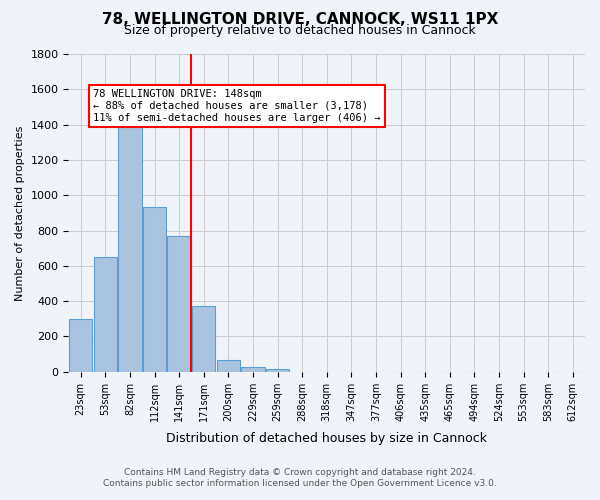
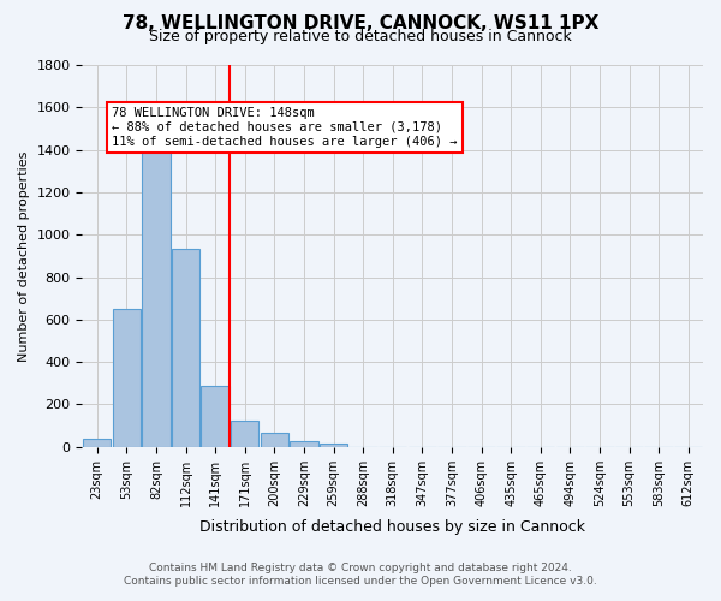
23sqm: 300 -> 40
141sqm: 770 -> 290
171sqm: 370 -> 120
